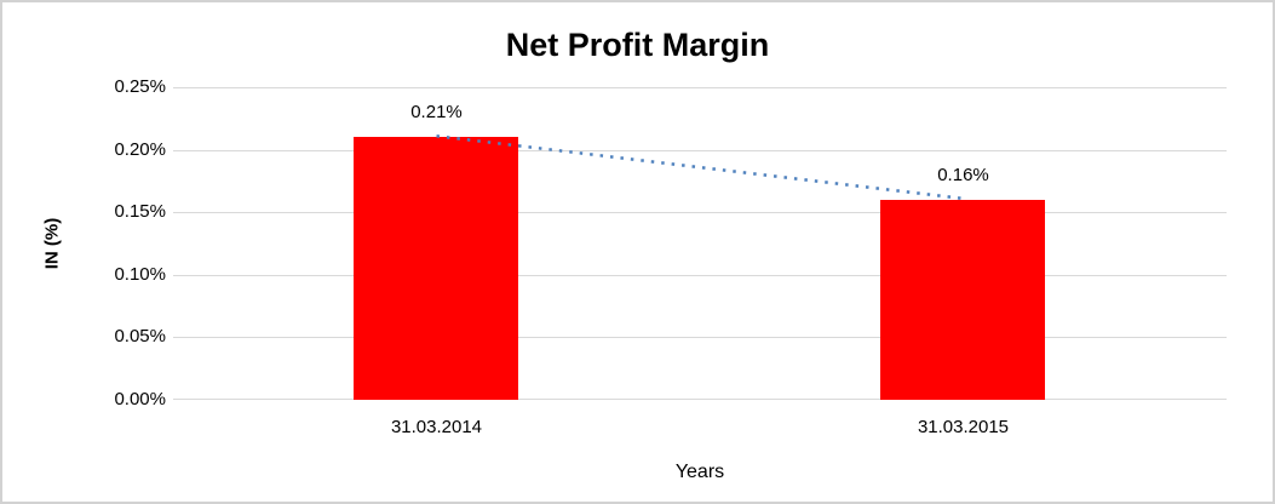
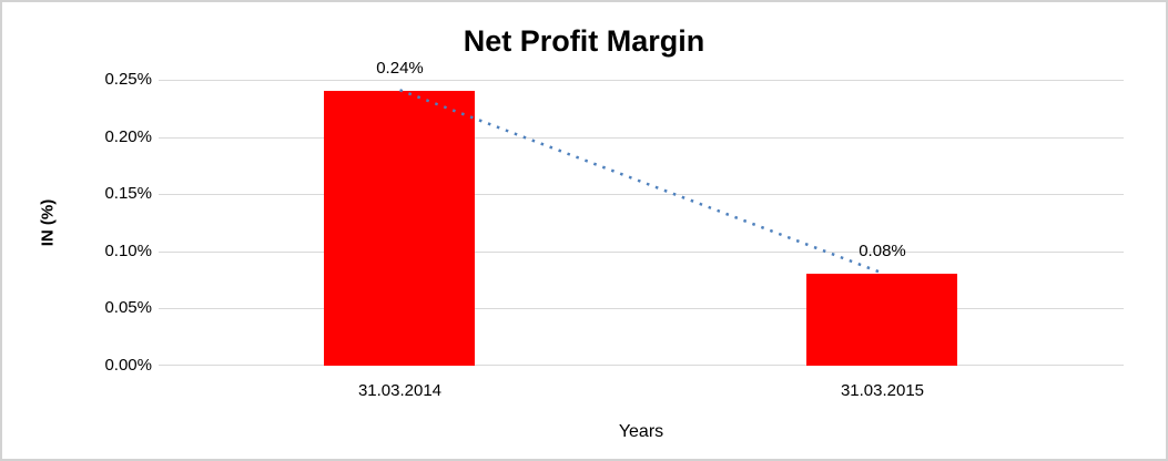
31.03.2014: 0.21% -> 0.24%
31.03.2015: 0.16% -> 0.08%
